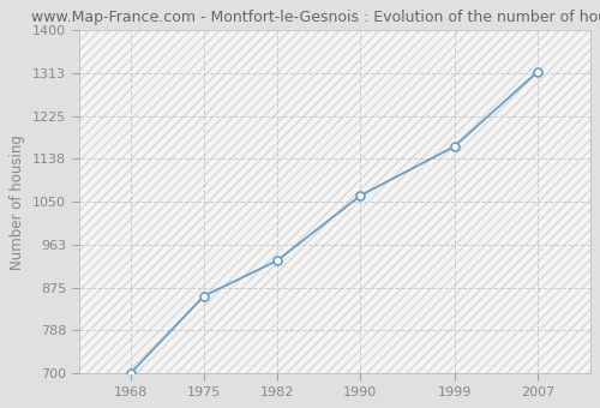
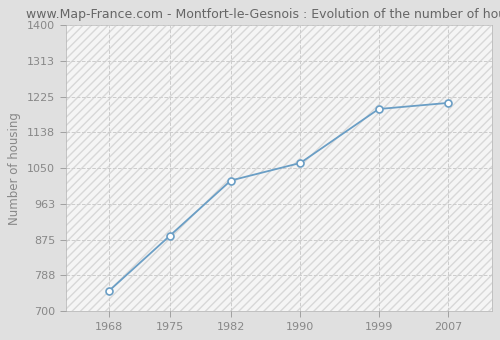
1968: 701 -> 750
1975: 858 -> 885
1982: 930 -> 1020
1999: 1163 -> 1195
2007: 1316 -> 1210
